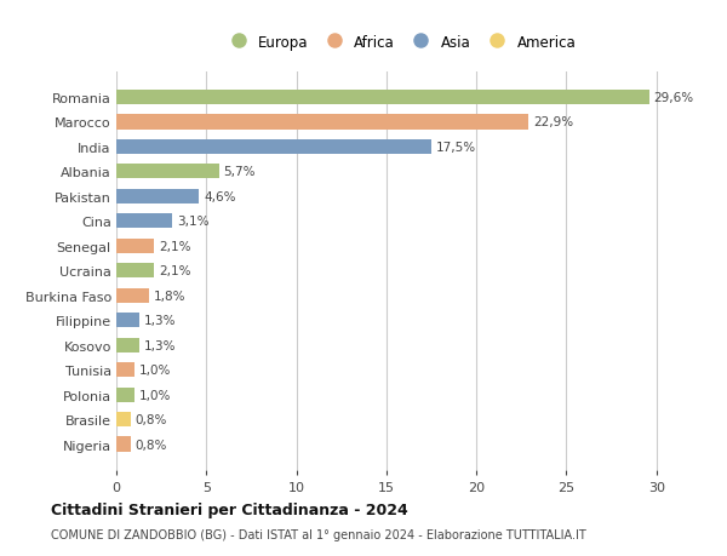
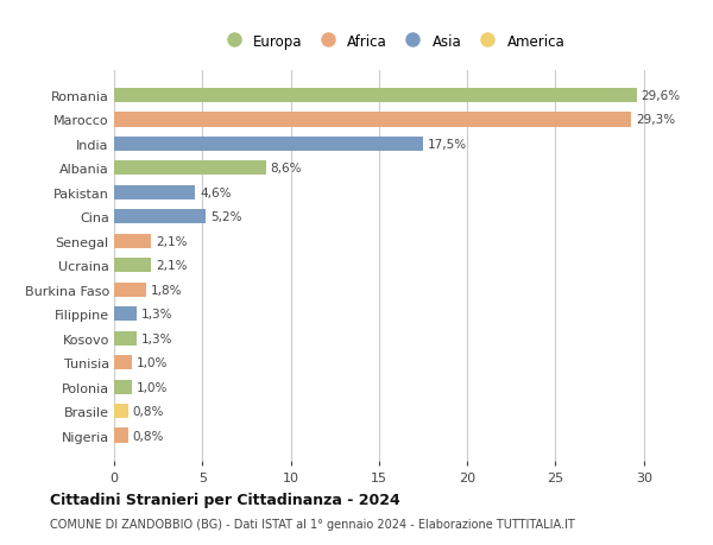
Marocco: 22,9% -> 29,3%
Albania: 5,7% -> 8,6%
Cina: 3,1% -> 5,2%
